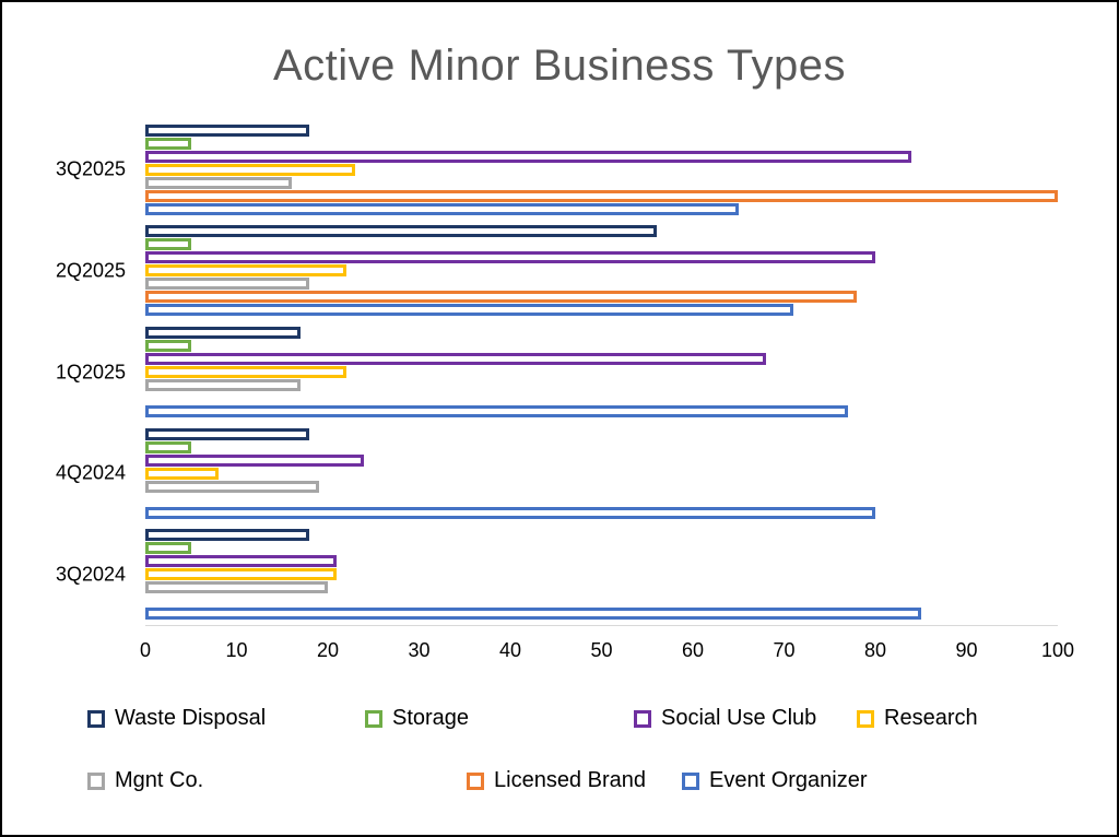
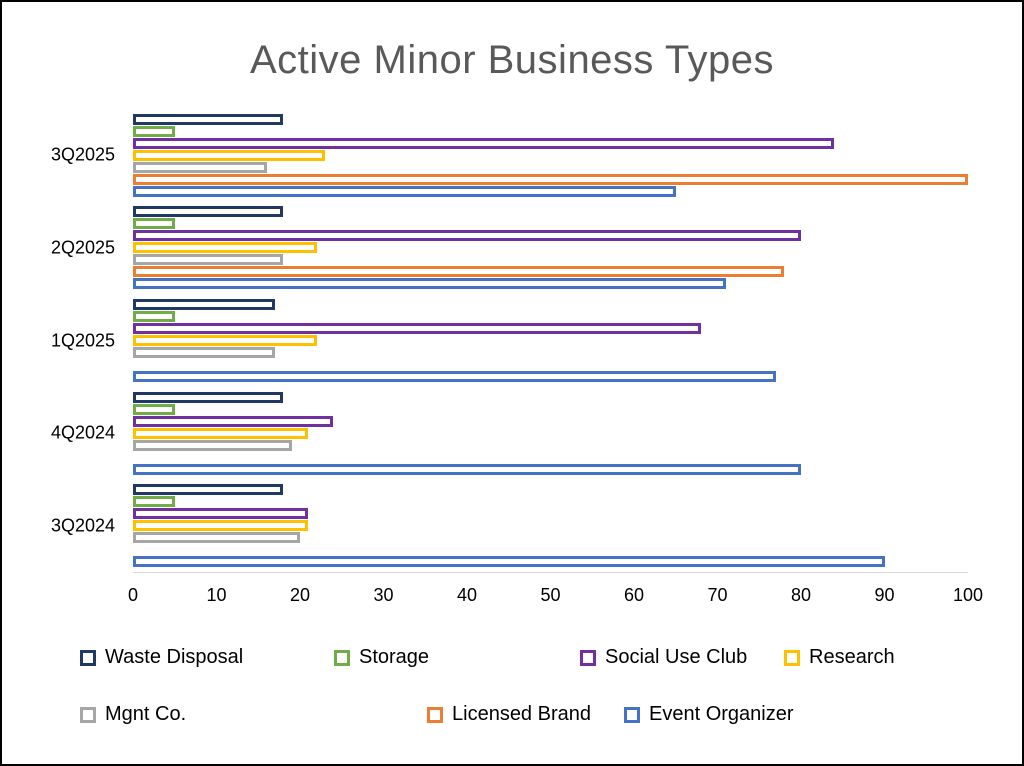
Waste Disposal/2Q2025: 56 -> 18
Research/4Q2024: 8 -> 21
Event Organizer/3Q2024: 85 -> 90
